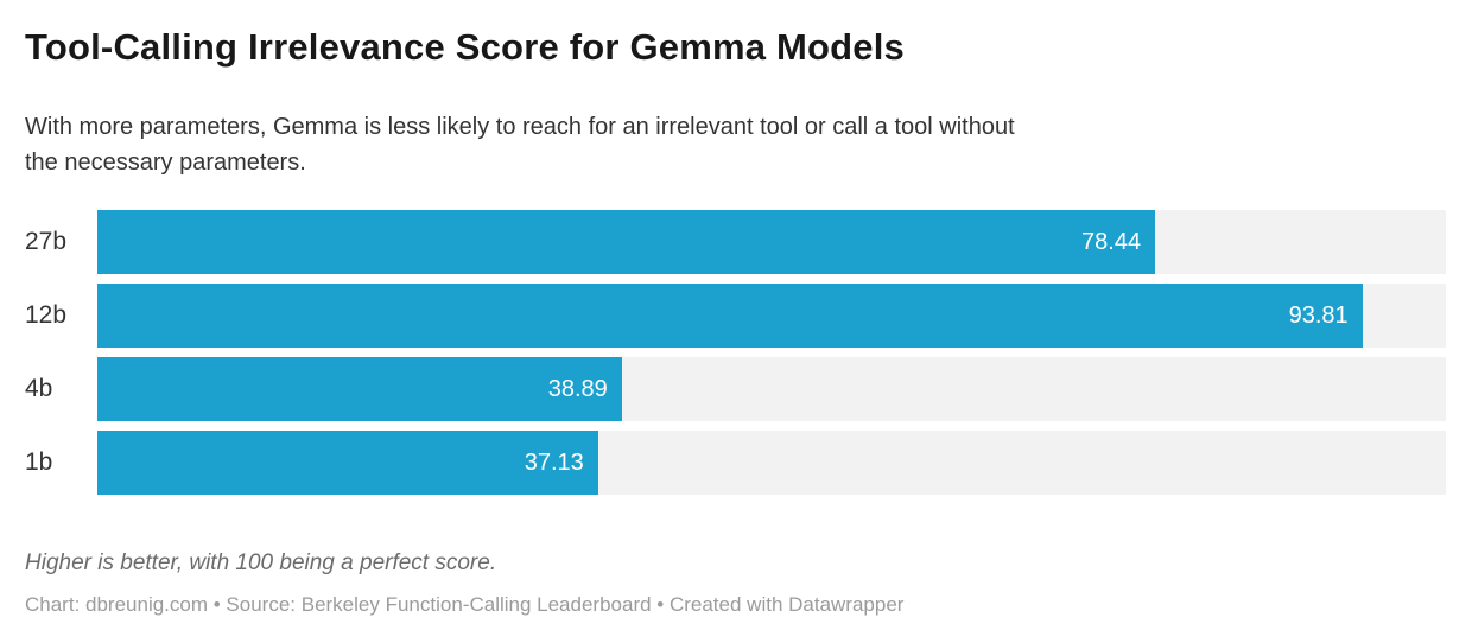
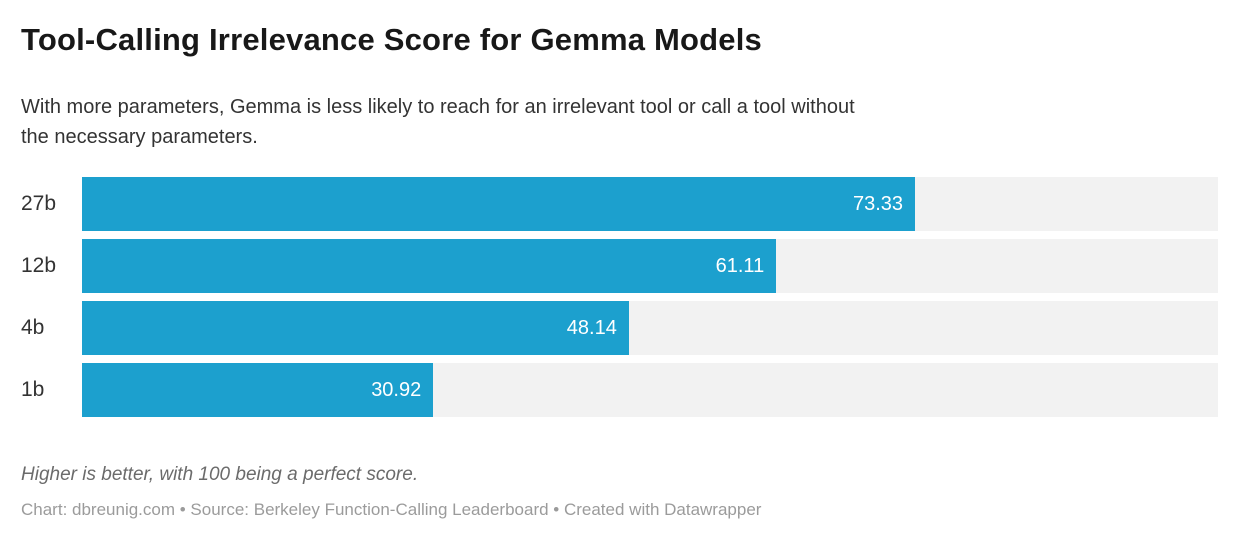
27b: 78.44 -> 73.33
12b: 93.81 -> 61.11
4b: 38.89 -> 48.14
1b: 37.13 -> 30.92
